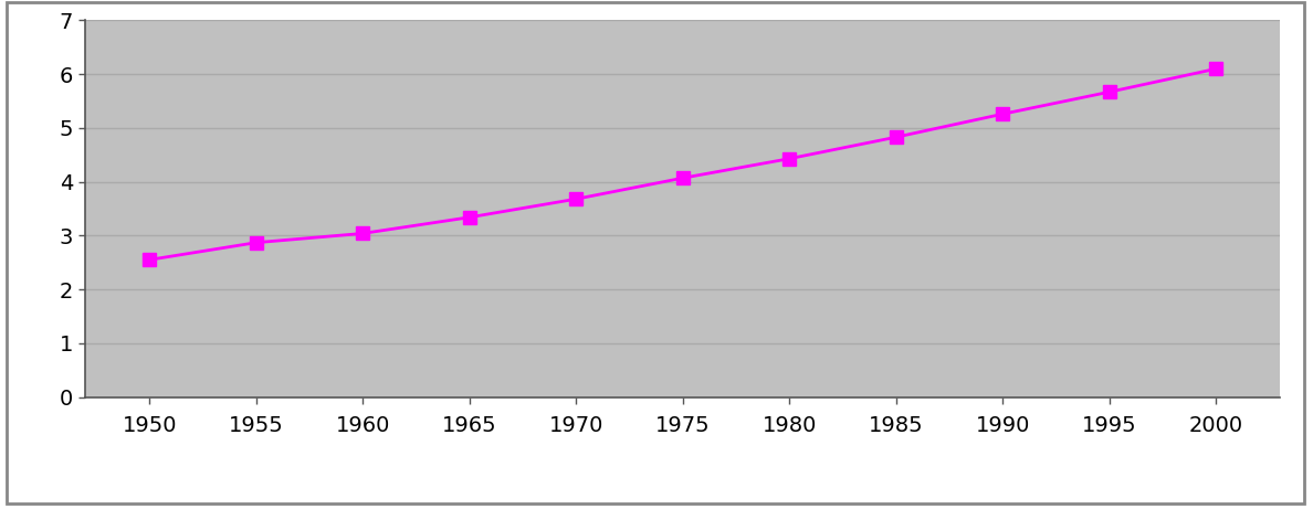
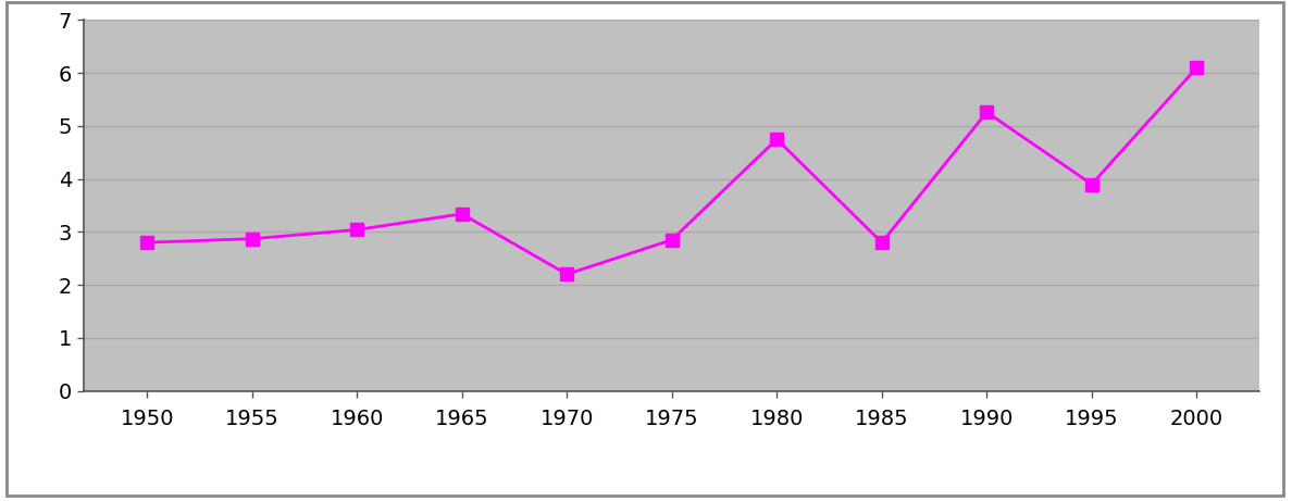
1950: 2.55 -> 2.80
1970: 3.68 -> 2.20
1975: 4.07 -> 2.85
1980: 4.43 -> 4.75
1985: 4.83 -> 2.80
1995: 5.67 -> 3.90
